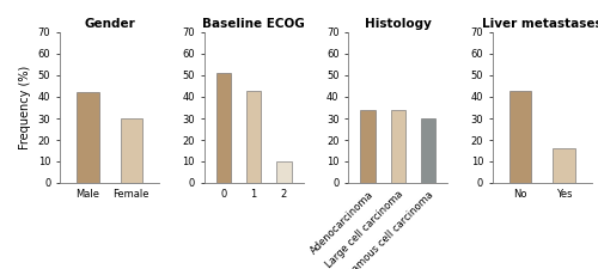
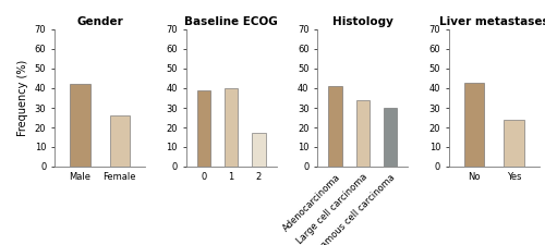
Gender/Female: 30 -> 26
Baseline ECOG/0: 51 -> 39
Baseline ECOG/1: 43 -> 40
Baseline ECOG/2: 10 -> 17
Histology/Adenocarcinoma: 34 -> 41
Yes: 16 -> 24
